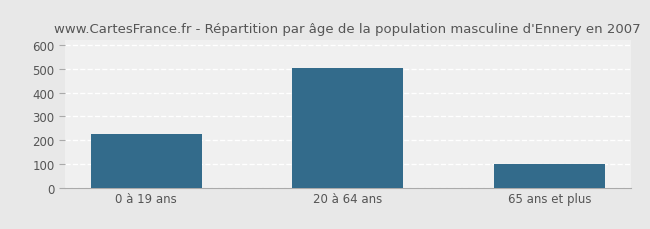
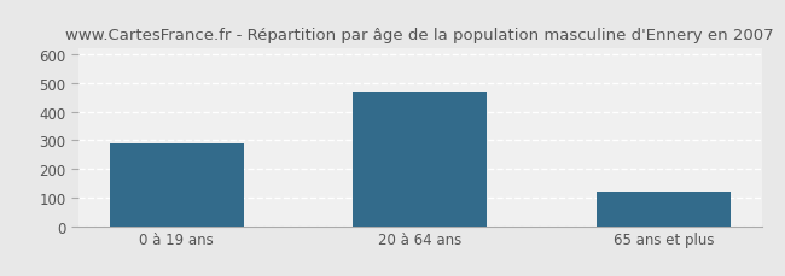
0 à 19 ans: 225 -> 290
20 à 64 ans: 503 -> 470
65 ans et plus: 98 -> 120
